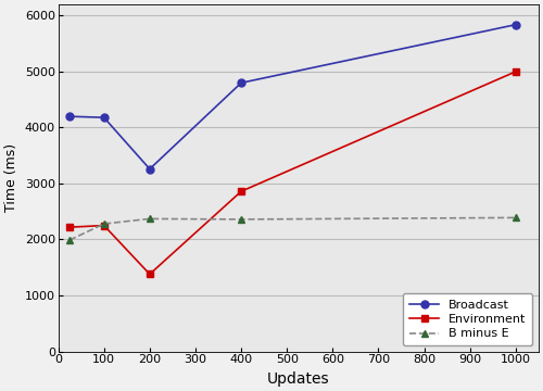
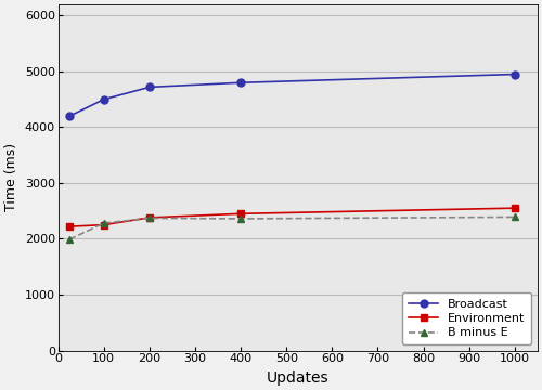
Broadcast/100: 4180 -> 4500
Broadcast/200: 3260 -> 4720
Environment/200: 1380 -> 2380
Environment/400: 2860 -> 2450
Broadcast/1000: 5840 -> 4950
Environment/1000: 5000 -> 2550
